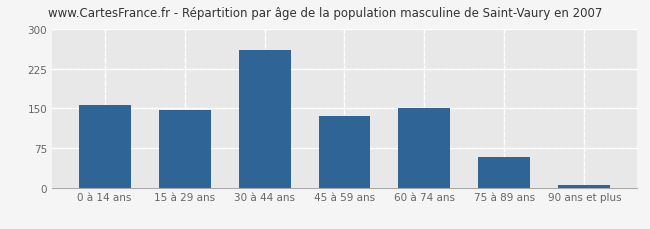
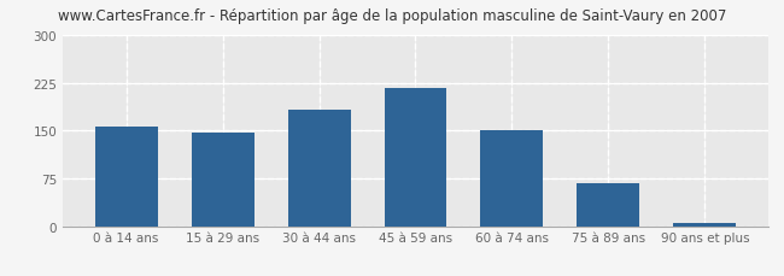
30 à 44 ans: 260 -> 183
45 à 59 ans: 136 -> 217
75 à 89 ans: 58 -> 68
